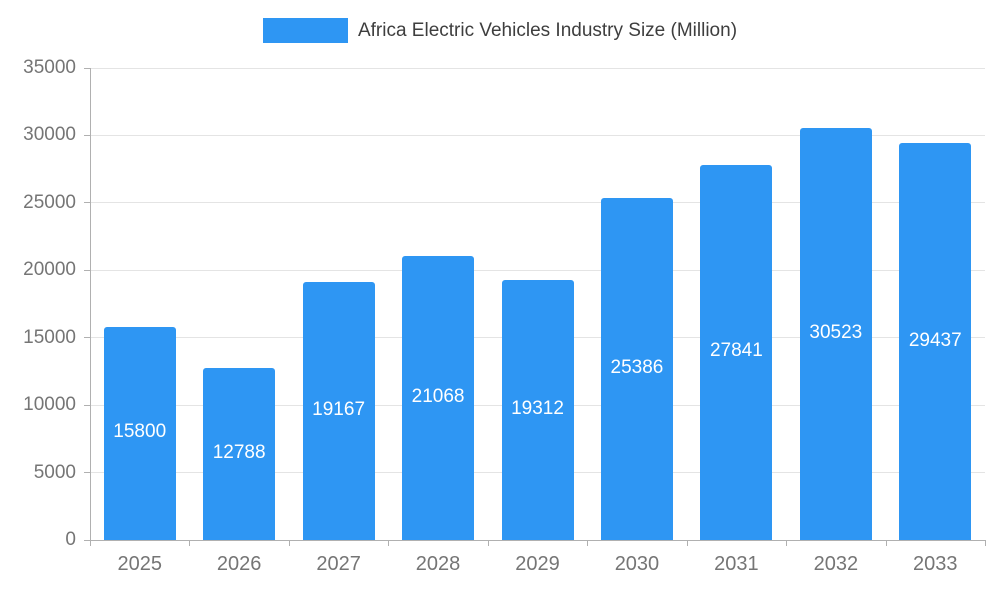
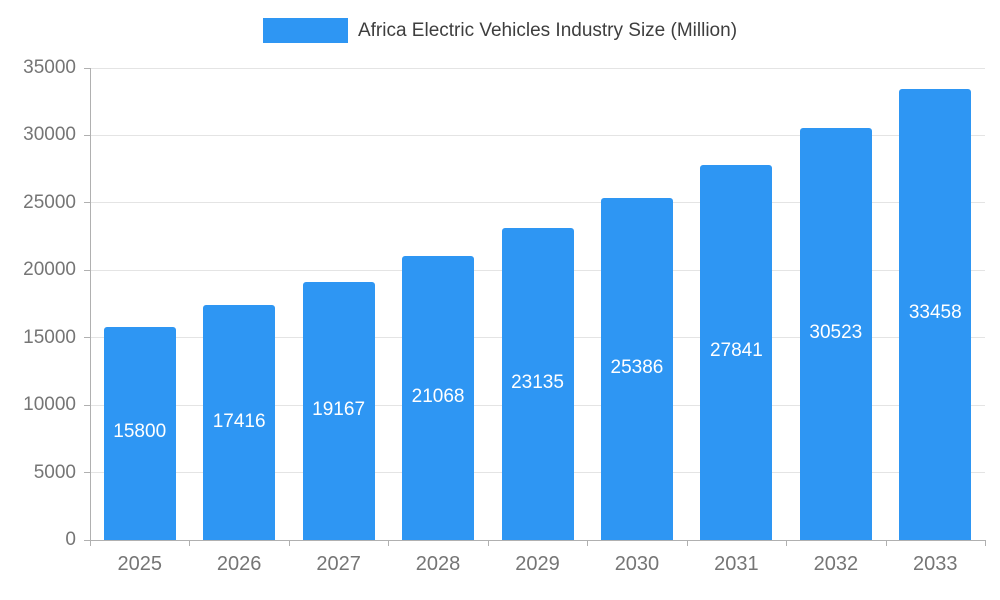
2026: 12788 -> 17416
2029: 19312 -> 23135
2033: 29437 -> 33458
